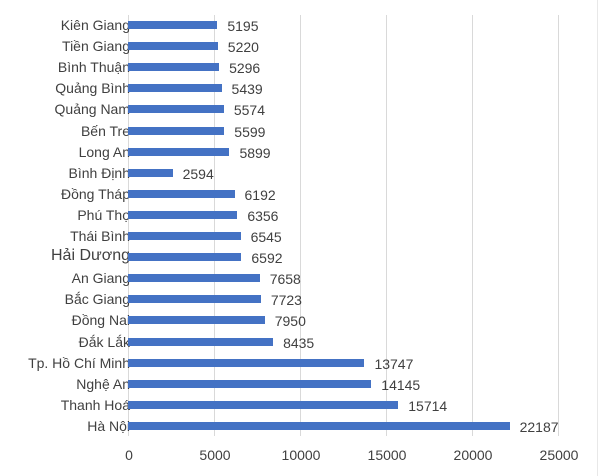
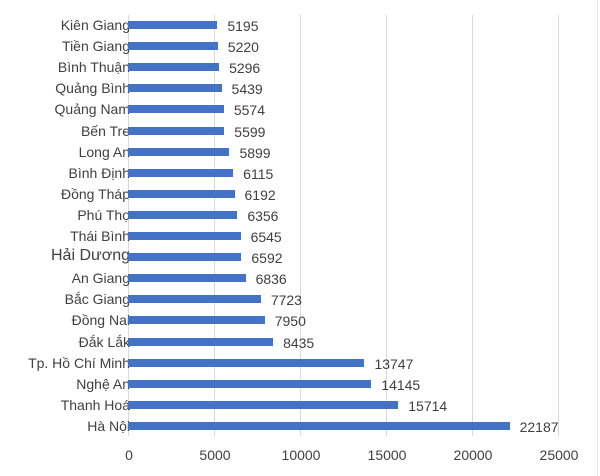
Bình Định: 2594 -> 6115
An Giang: 7658 -> 6836
